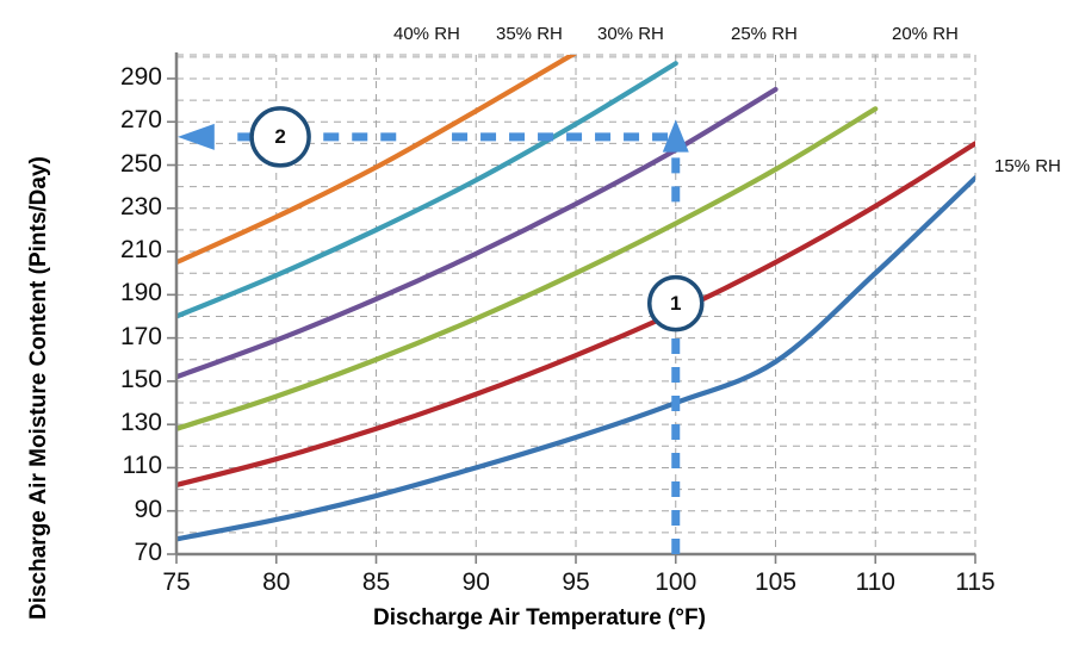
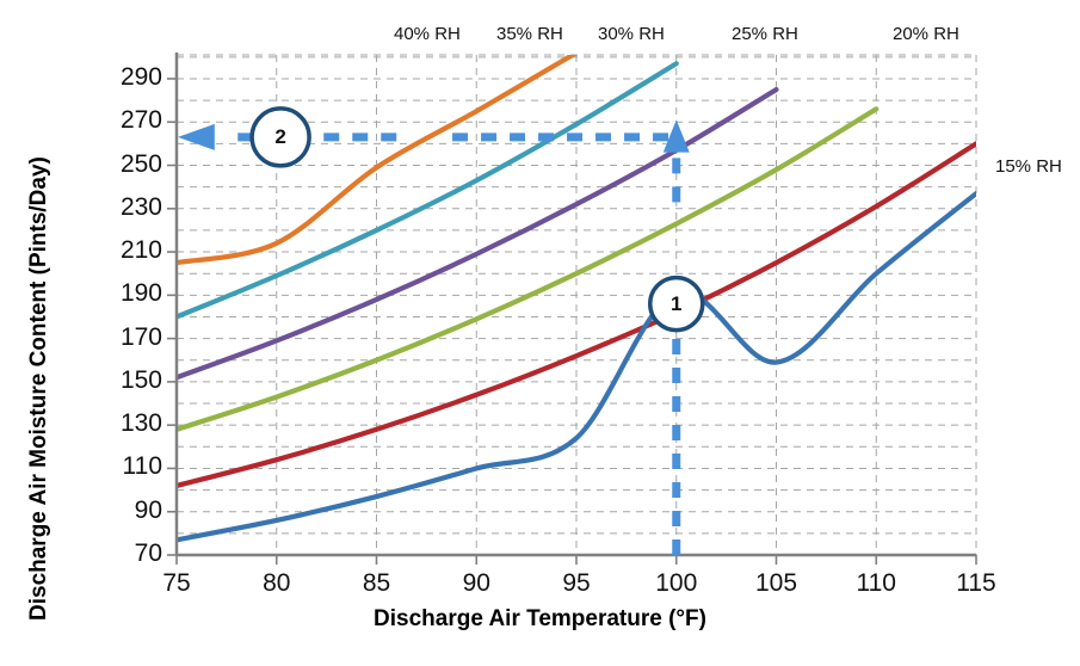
40% RH/80: 226 -> 214
15% RH/100: 140 -> 191
15% RH/115: 244 -> 237
